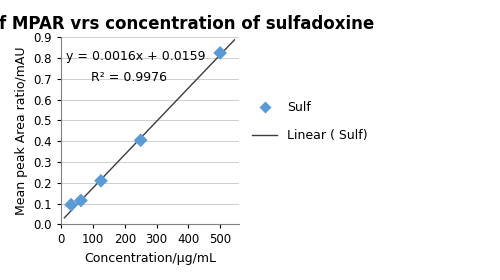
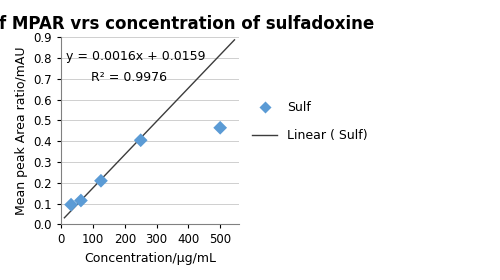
500: 0.825 -> 0.465
